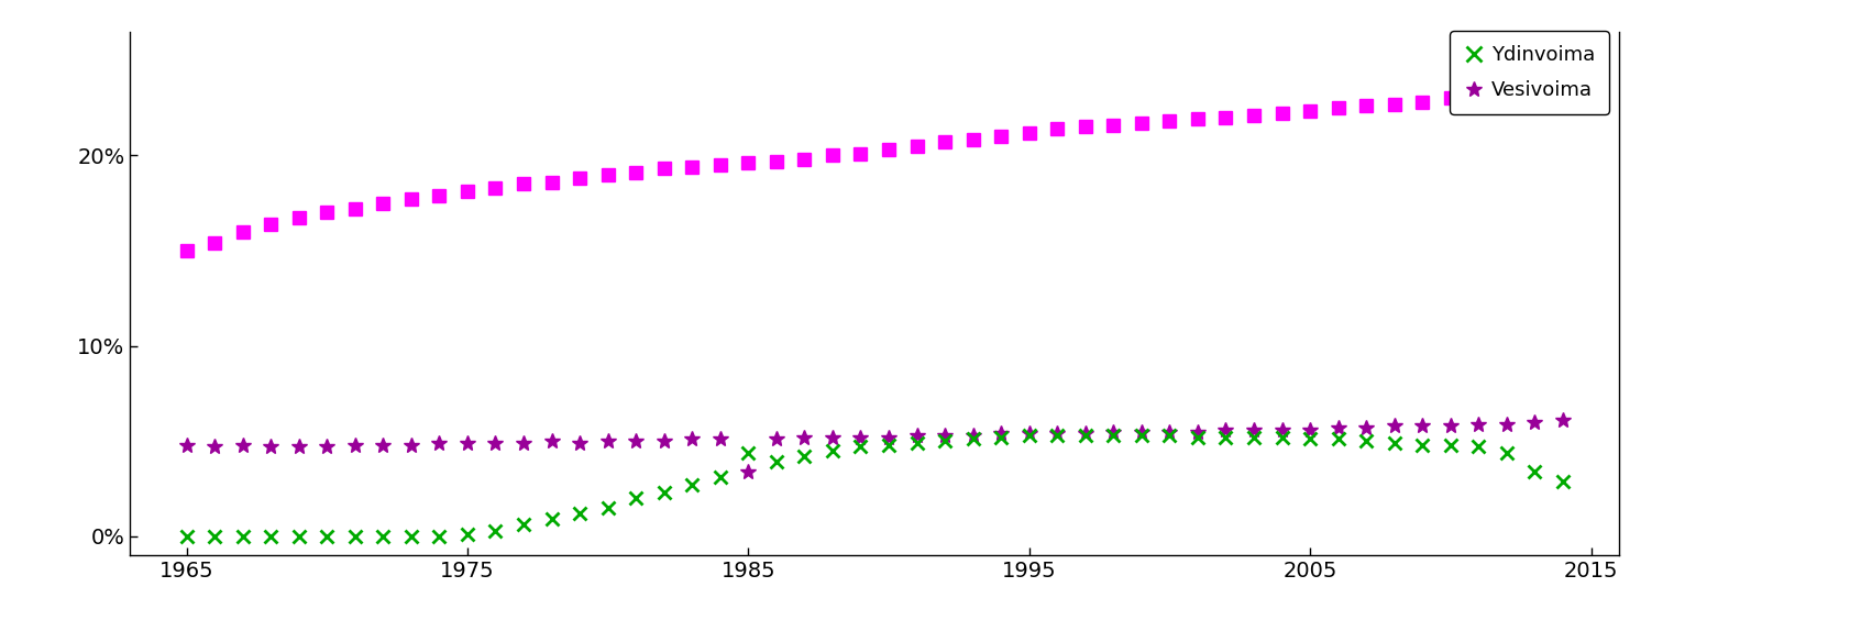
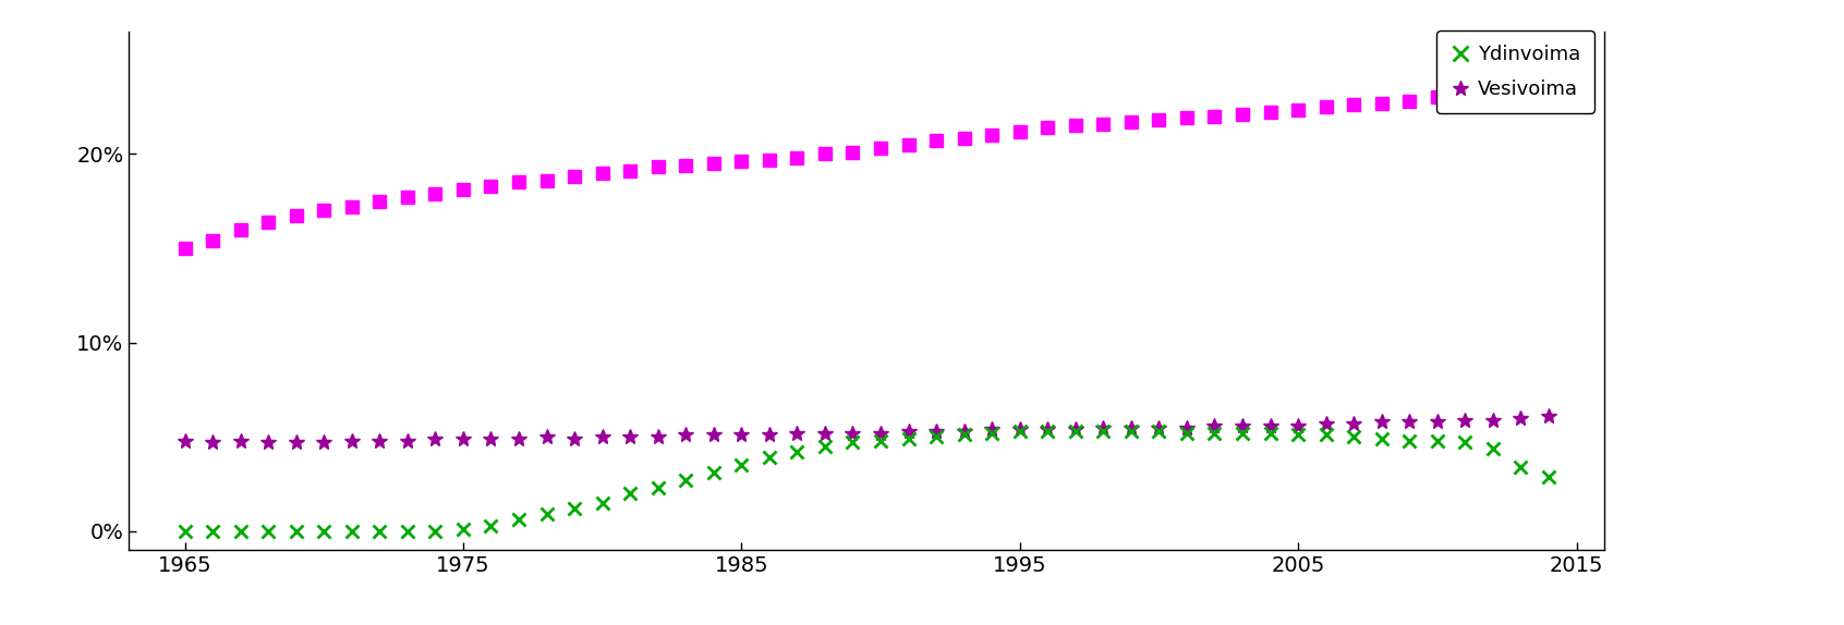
Ydinvoima/1985: 4.4% -> 3.5%
Vesivoima/1985: 3.4% -> 5.1%
